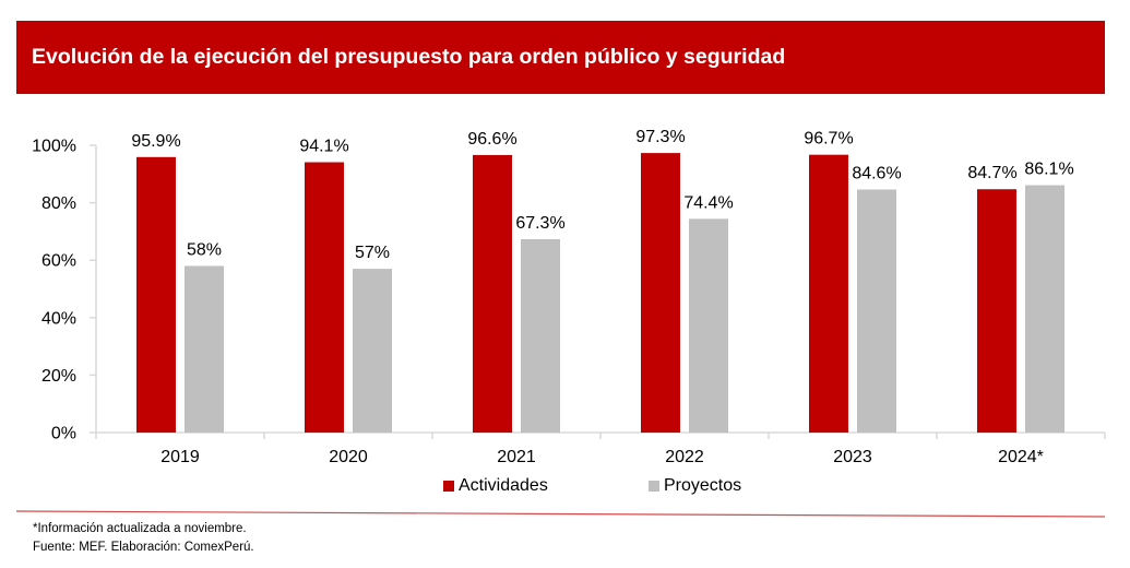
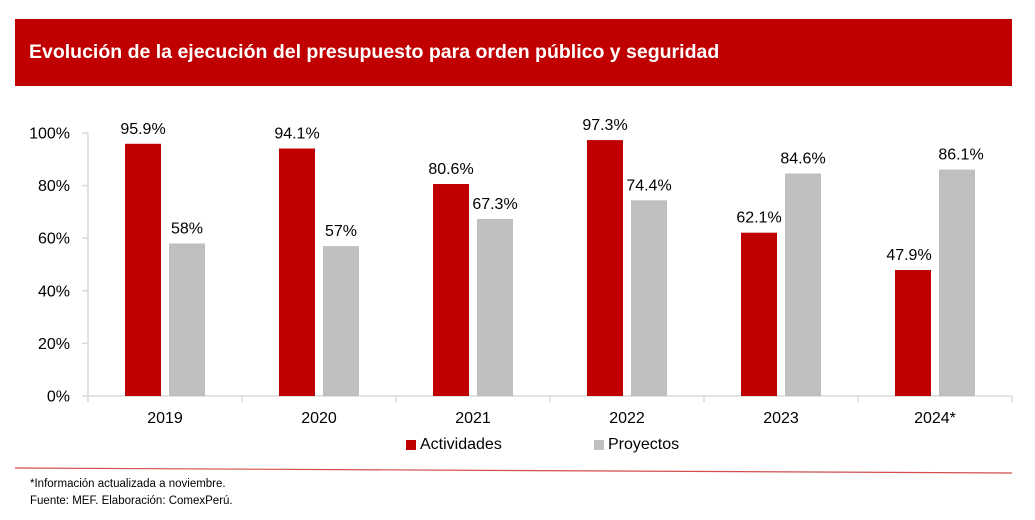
Actividades/2021: 96.6% -> 80.6%
Actividades/2023: 96.7% -> 62.1%
Actividades/2024*: 84.7% -> 47.9%
